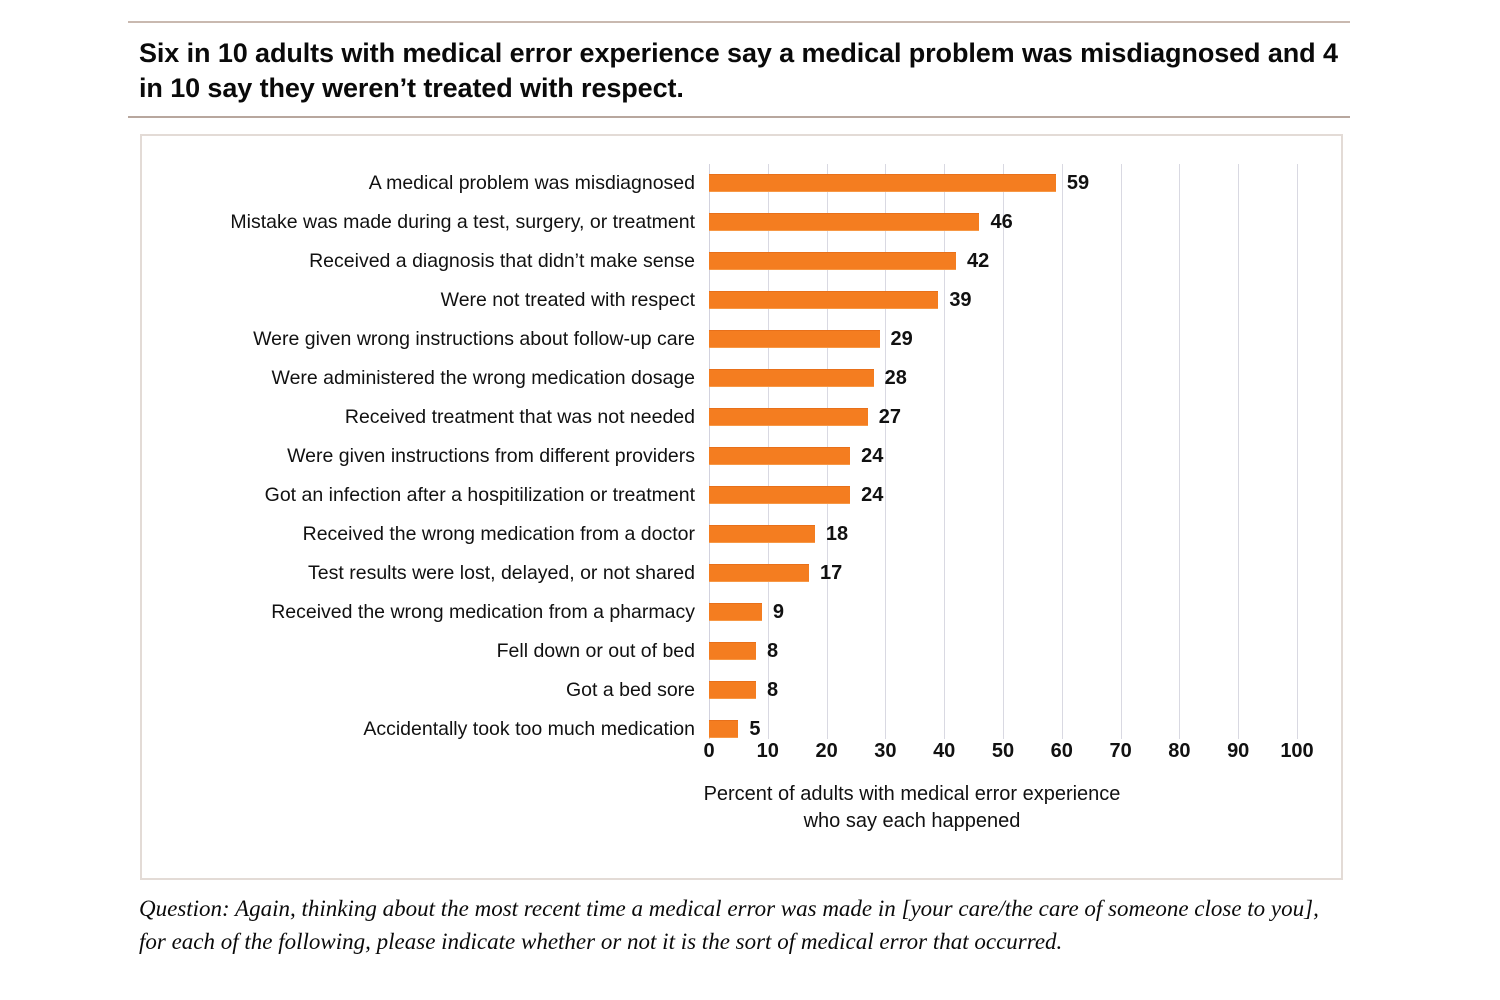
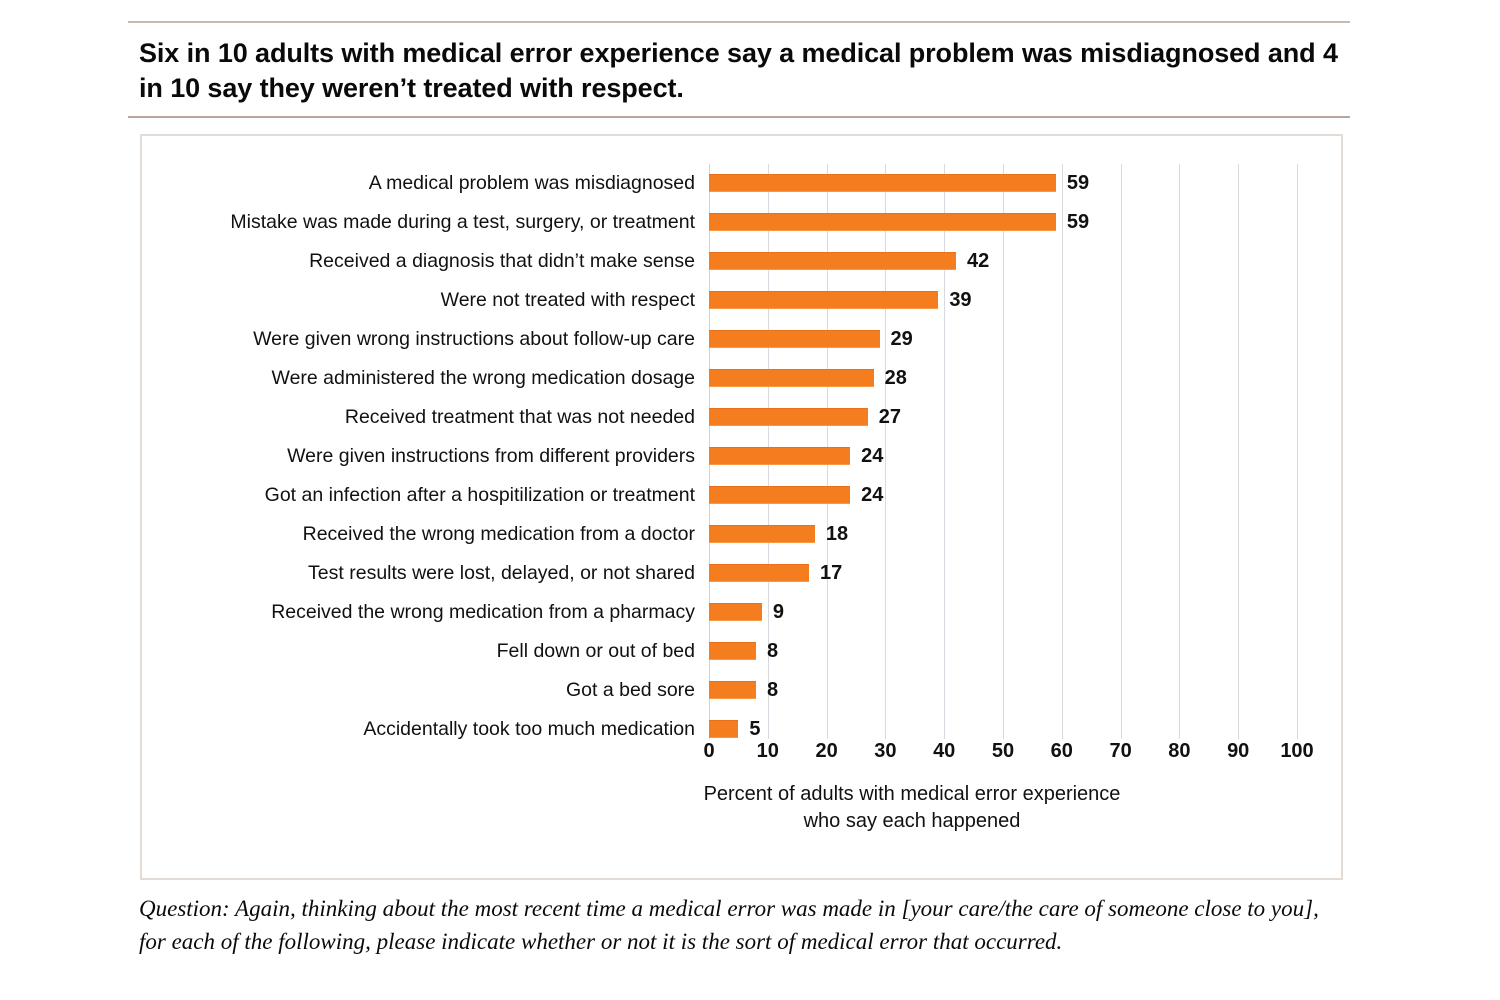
Mistake was made during a test, surgery, or treatment: 46 -> 59
